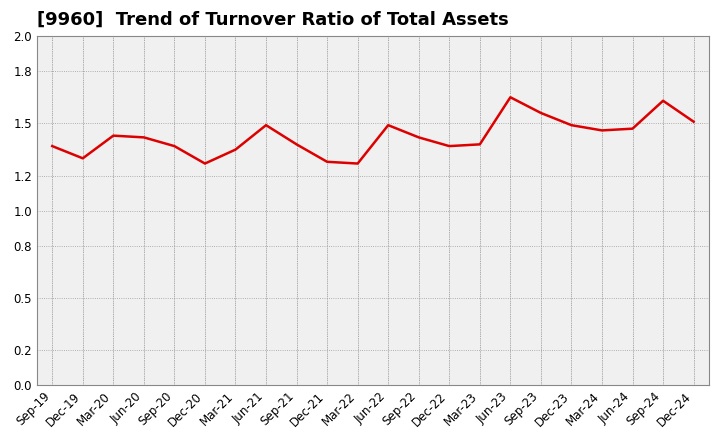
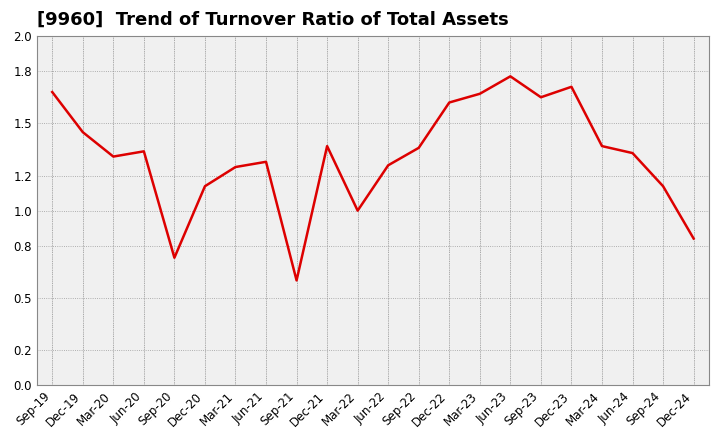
Sep-19: 1.37 -> 1.68
Dec-19: 1.30 -> 1.45
Mar-20: 1.43 -> 1.31
Jun-20: 1.42 -> 1.34
Sep-20: 1.37 -> 0.73
Dec-20: 1.27 -> 1.14
Mar-21: 1.35 -> 1.25
Jun-21: 1.49 -> 1.28
Sep-21: 1.38 -> 0.60
Dec-21: 1.28 -> 1.37
Mar-22: 1.27 -> 1.00
Jun-22: 1.49 -> 1.26
Sep-22: 1.42 -> 1.36
Dec-22: 1.37 -> 1.62
Mar-23: 1.38 -> 1.67
Jun-23: 1.65 -> 1.77
Sep-23: 1.56 -> 1.65
Dec-23: 1.49 -> 1.71
Mar-24: 1.46 -> 1.37
Jun-24: 1.47 -> 1.33
Sep-24: 1.63 -> 1.14
Dec-24: 1.51 -> 0.84
